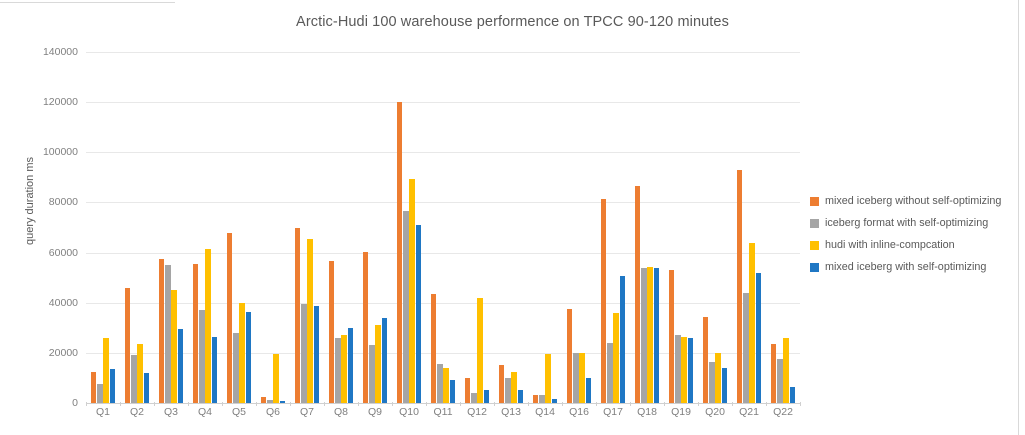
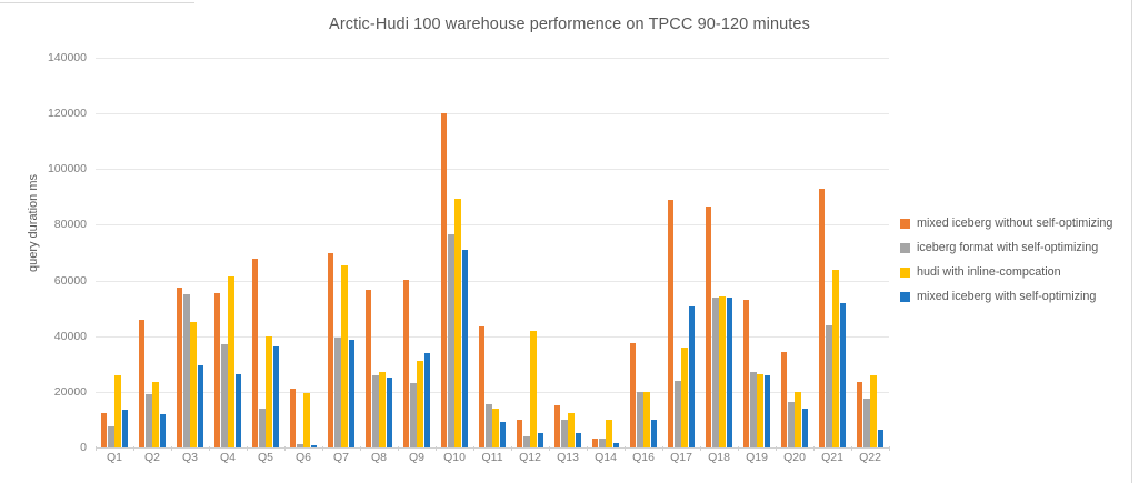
iceberg format with self-optimizing/Q5: 28000 -> 14000
mixed iceberg without self-optimizing/Q6: 2000 -> 21000
mixed iceberg with self-optimizing/Q8: 30000 -> 25000
hudi with inline-compcation/Q14: 20000 -> 10000
mixed iceberg without self-optimizing/Q17: 82000 -> 89000
